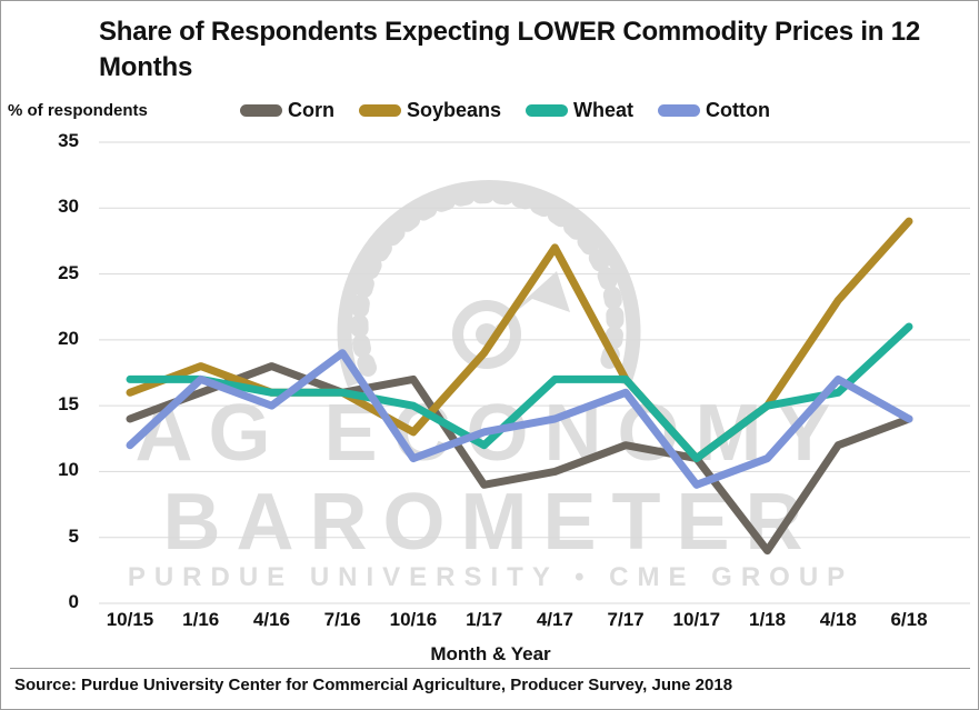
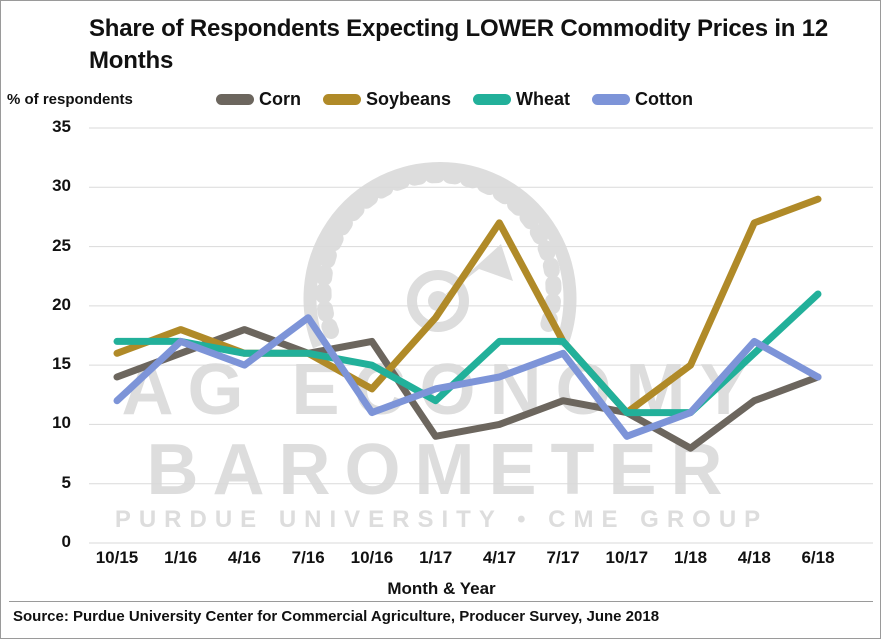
Corn/1/18: 4 -> 8
Wheat/1/18: 15 -> 11
Soybeans/4/18: 23 -> 27
